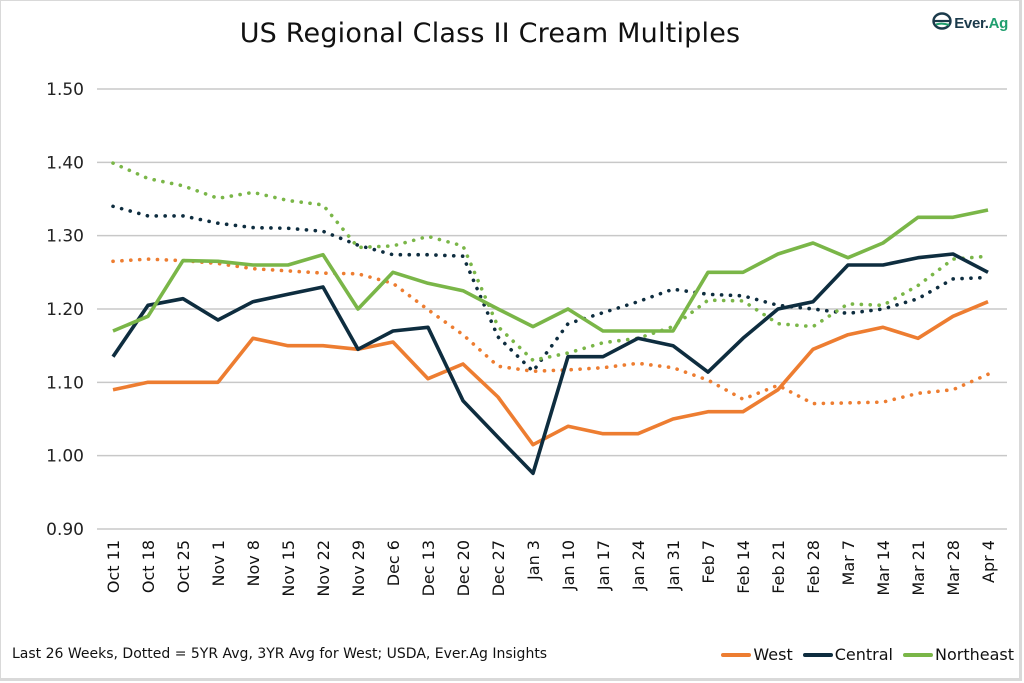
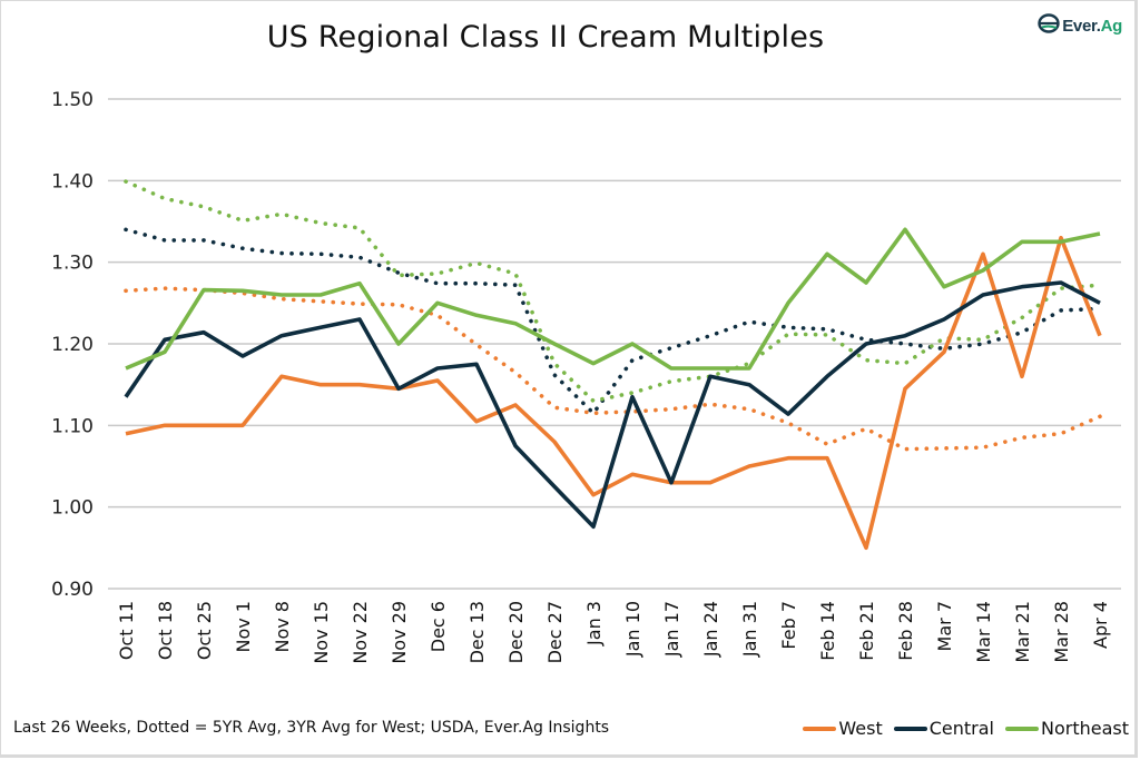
Central/Jan 17: 1.14 -> 1.03
Northeast/Feb 14: 1.25 -> 1.31
West/Feb 21: 1.09 -> 0.95
Northeast/Feb 28: 1.29 -> 1.34
West/Mar 7: 1.17 -> 1.19
Central/Mar 7: 1.26 -> 1.23
West/Mar 14: 1.18 -> 1.31
West/Mar 28: 1.19 -> 1.33
